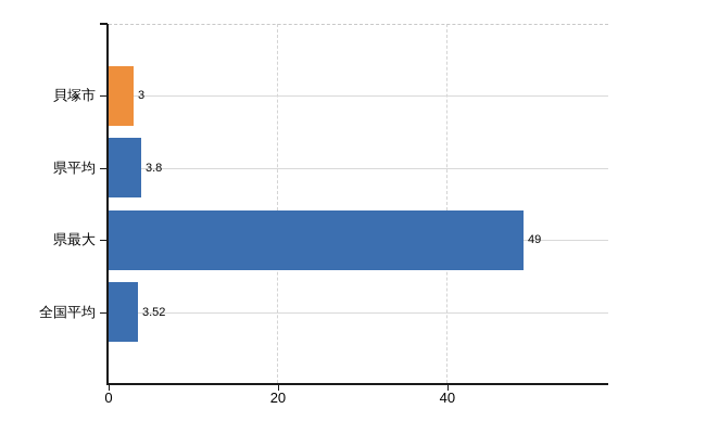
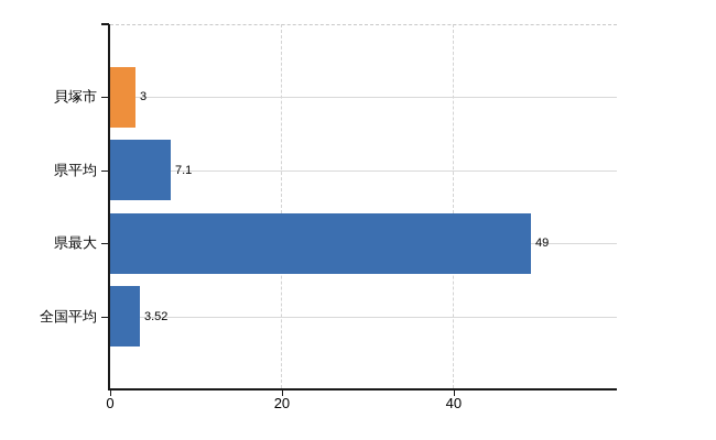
県平均: 3.8 -> 7.1
